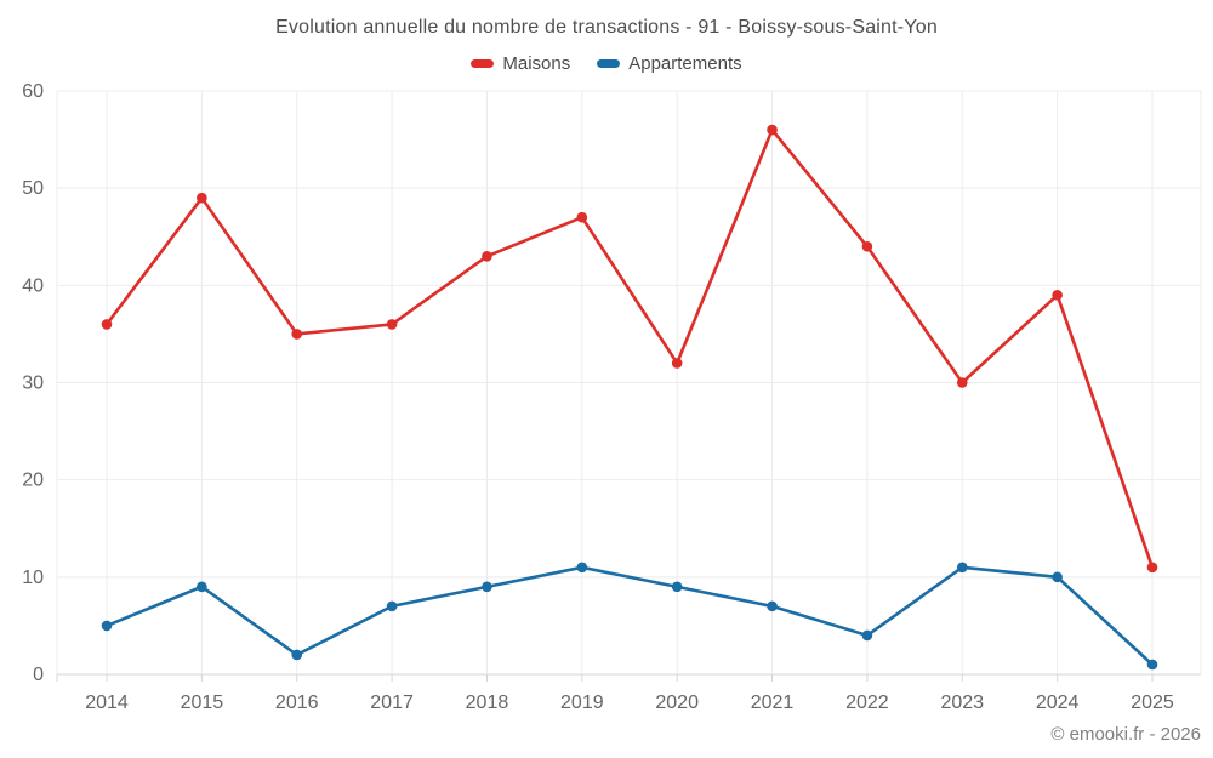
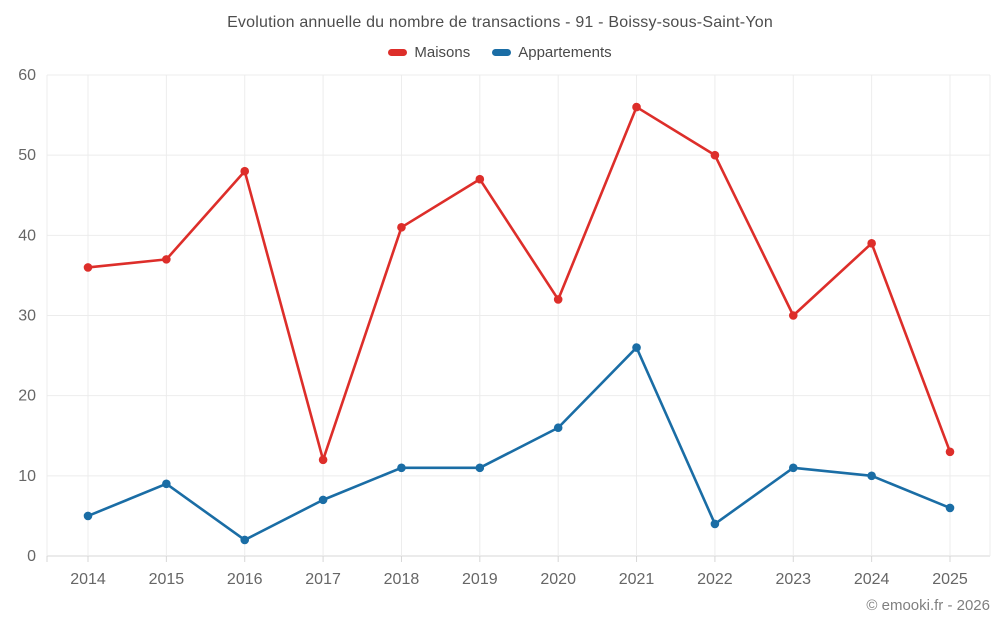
Maisons/2015: 49 -> 37
Maisons/2016: 35 -> 48
Maisons/2017: 36 -> 12
Maisons/2018: 43 -> 41
Appartements/2018: 9 -> 11
Appartements/2020: 9 -> 16
Appartements/2021: 7 -> 26
Maisons/2022: 44 -> 50
Maisons/2025: 11 -> 13
Appartements/2025: 1 -> 6
